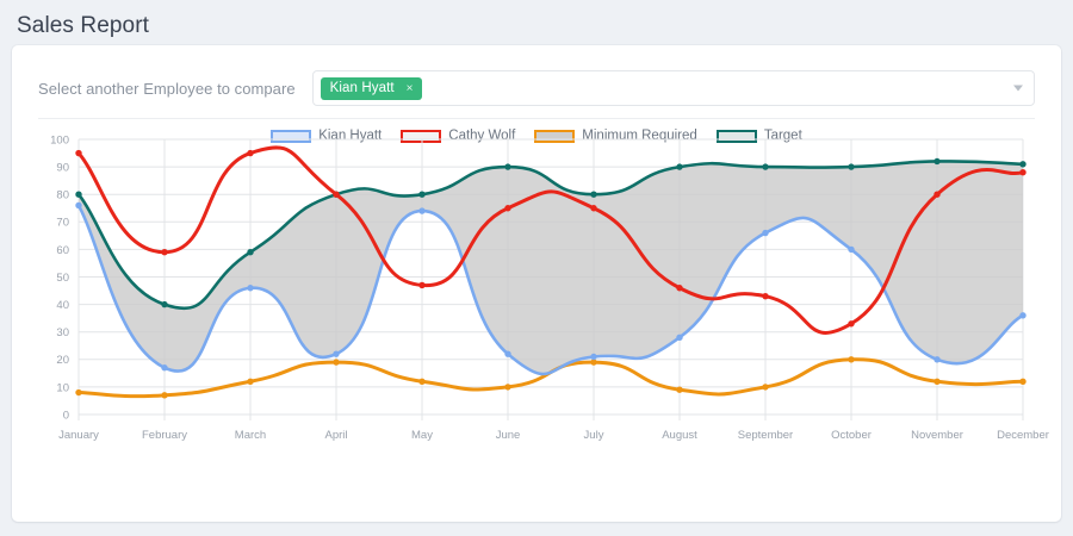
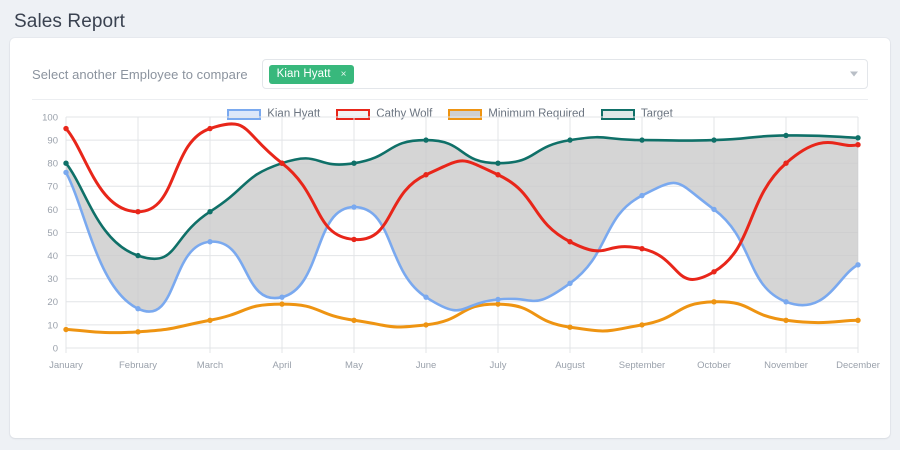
Kian Hyatt/May: 74 -> 61
